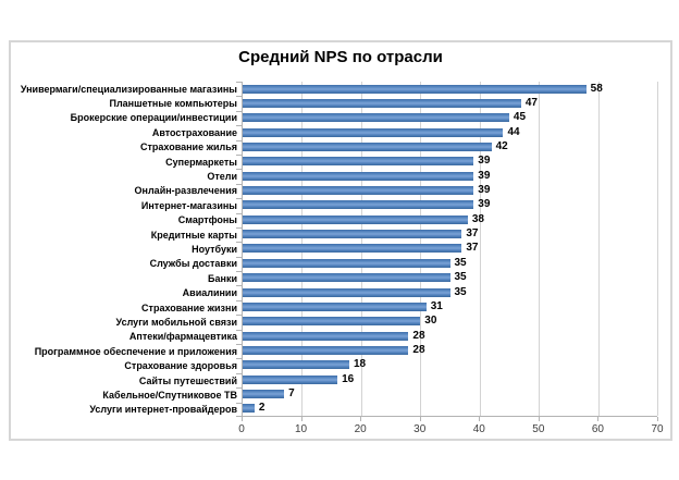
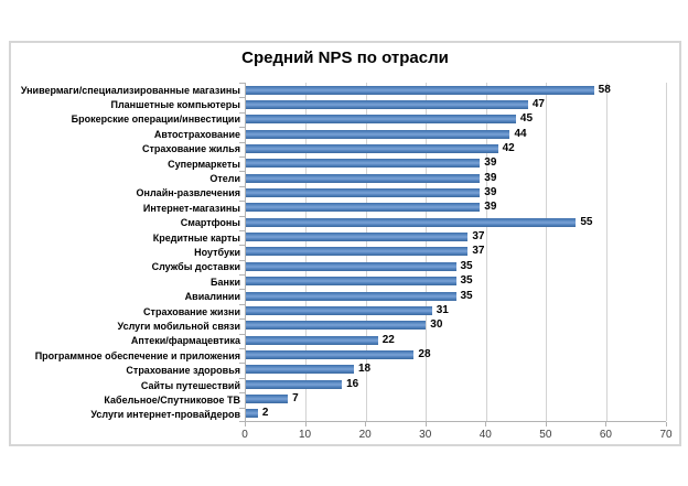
Смартфоны: 38 -> 55
Аптеки/фармацевтика: 28 -> 22
